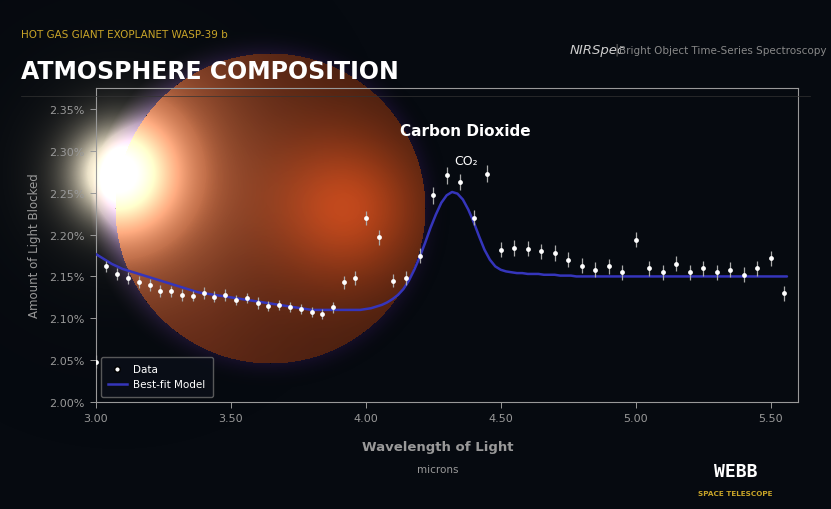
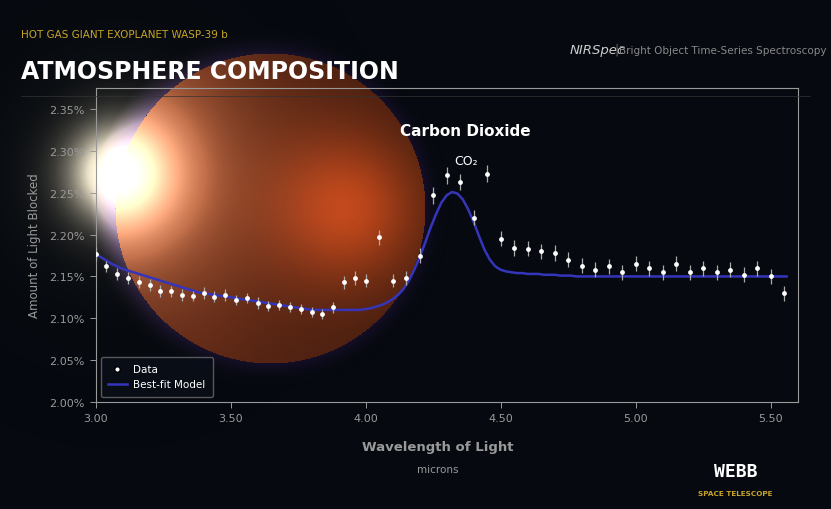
Data/3.00: 2.048% -> 2.177%
Data/4.00: 2.220% -> 2.145%
Data/4.50: 2.182% -> 2.195%
Data/5.00: 2.194% -> 2.165%
Data/5.50: 2.172% -> 2.150%
